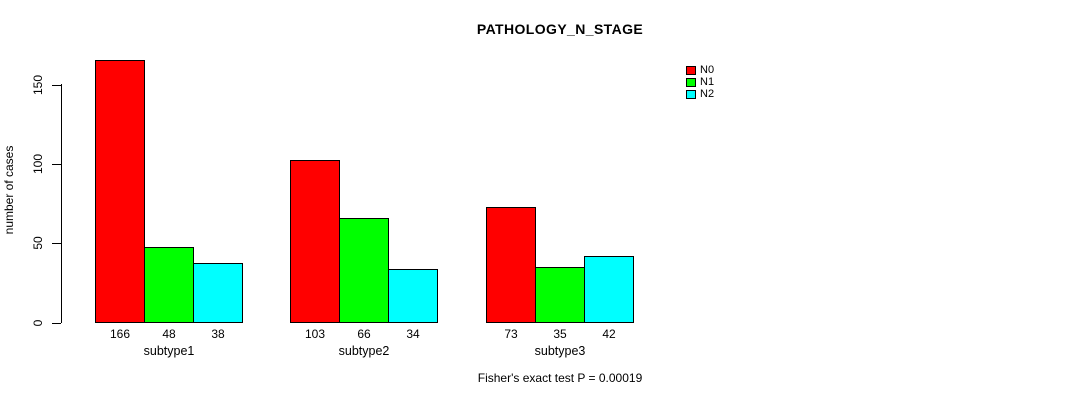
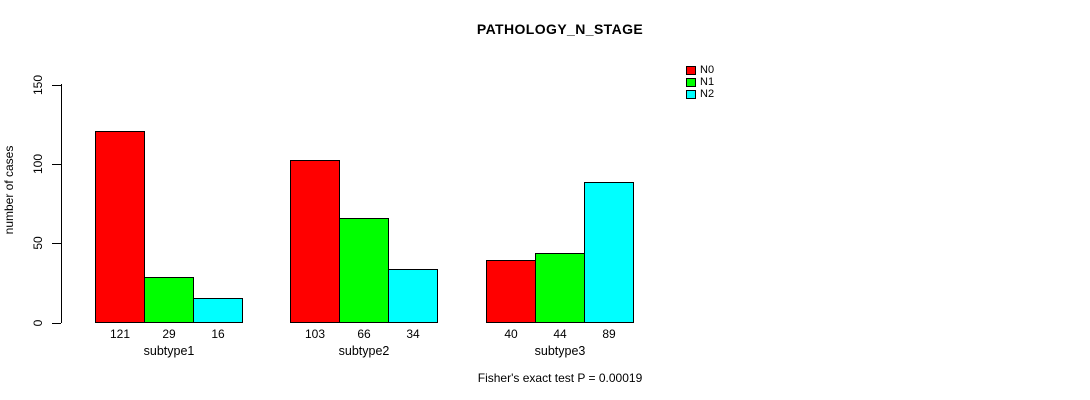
N0/subtype1: 166 -> 121
N1/subtype1: 48 -> 29
N2/subtype1: 38 -> 16
N0/subtype3: 73 -> 40
N1/subtype3: 35 -> 44
N2/subtype3: 42 -> 89
